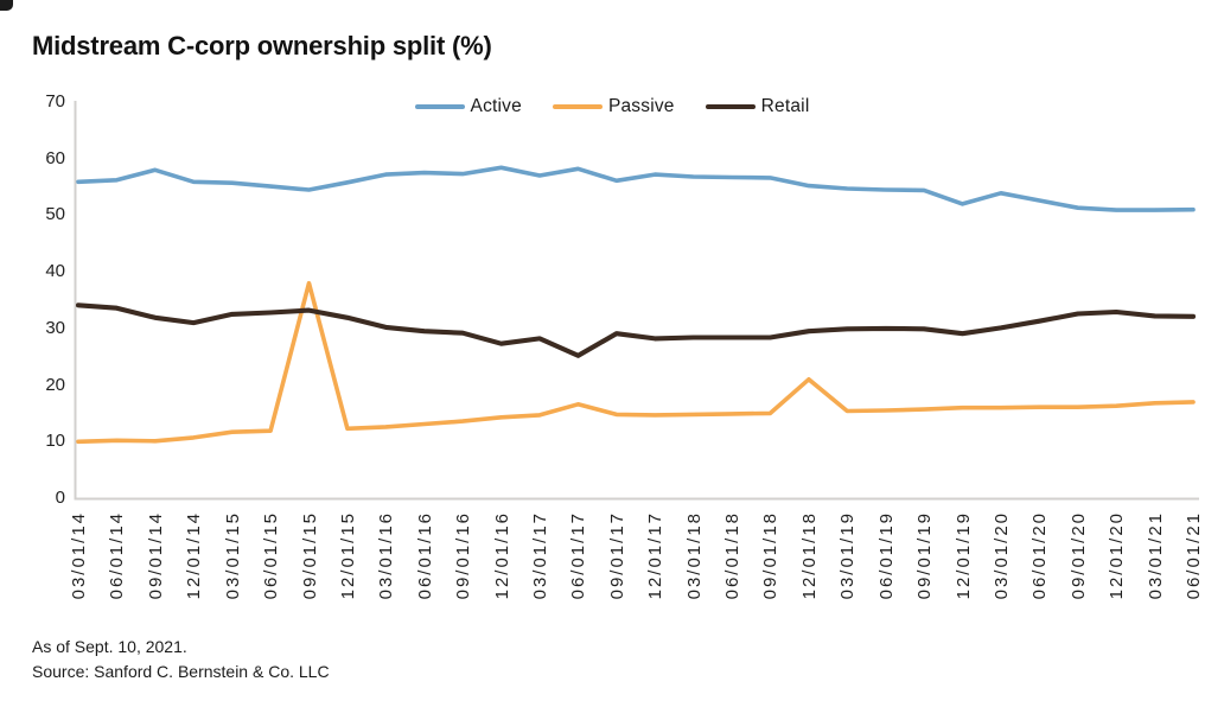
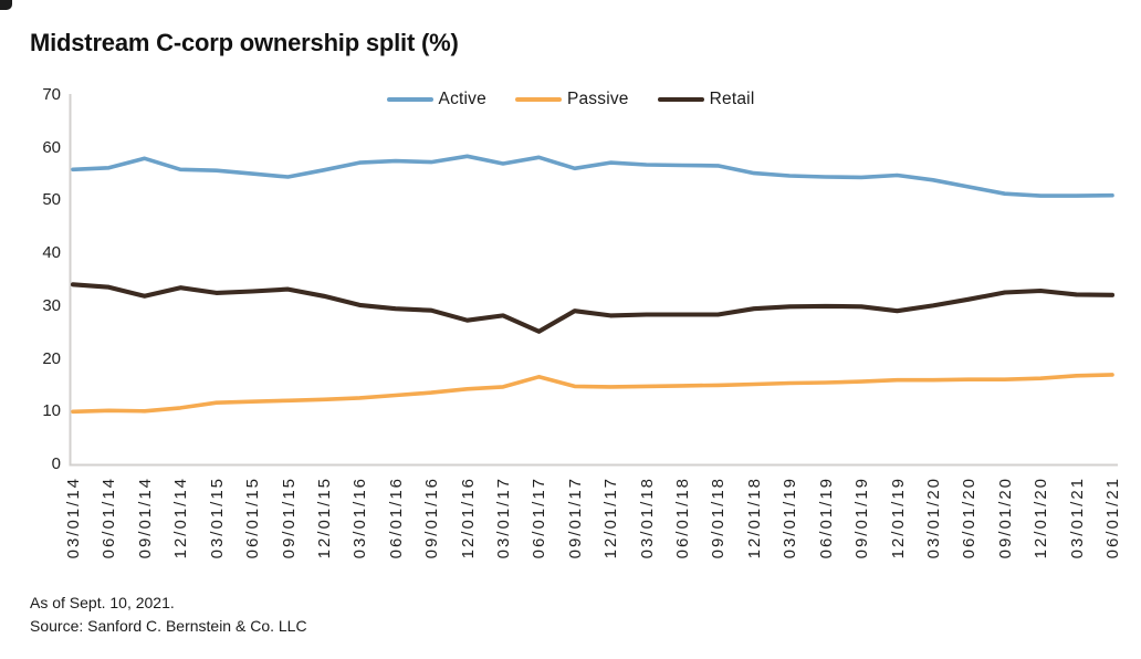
Retail/12/01/14: 31 -> 34
Passive/09/01/15: 38 -> 12
Passive/12/01/18: 21 -> 15
Active/12/01/19: 52 -> 55
